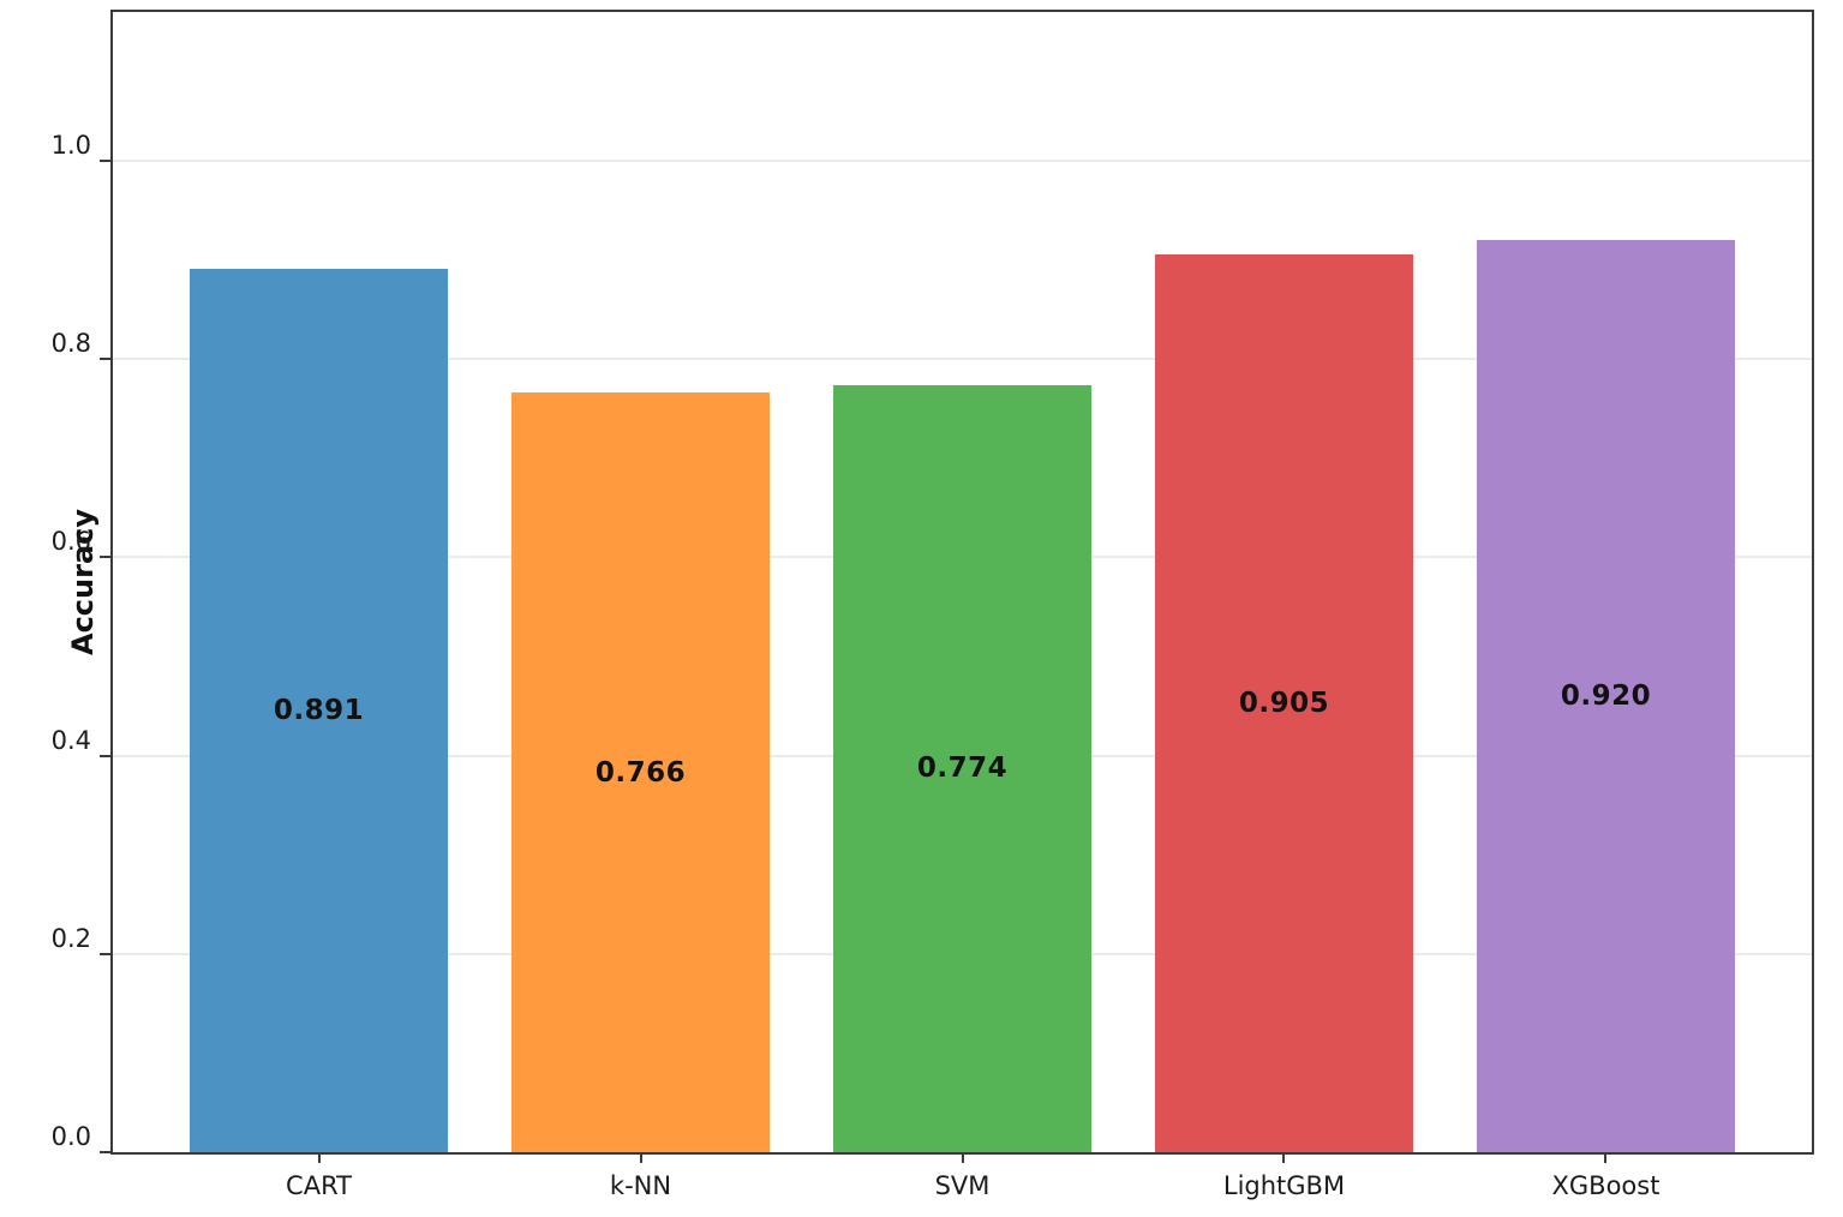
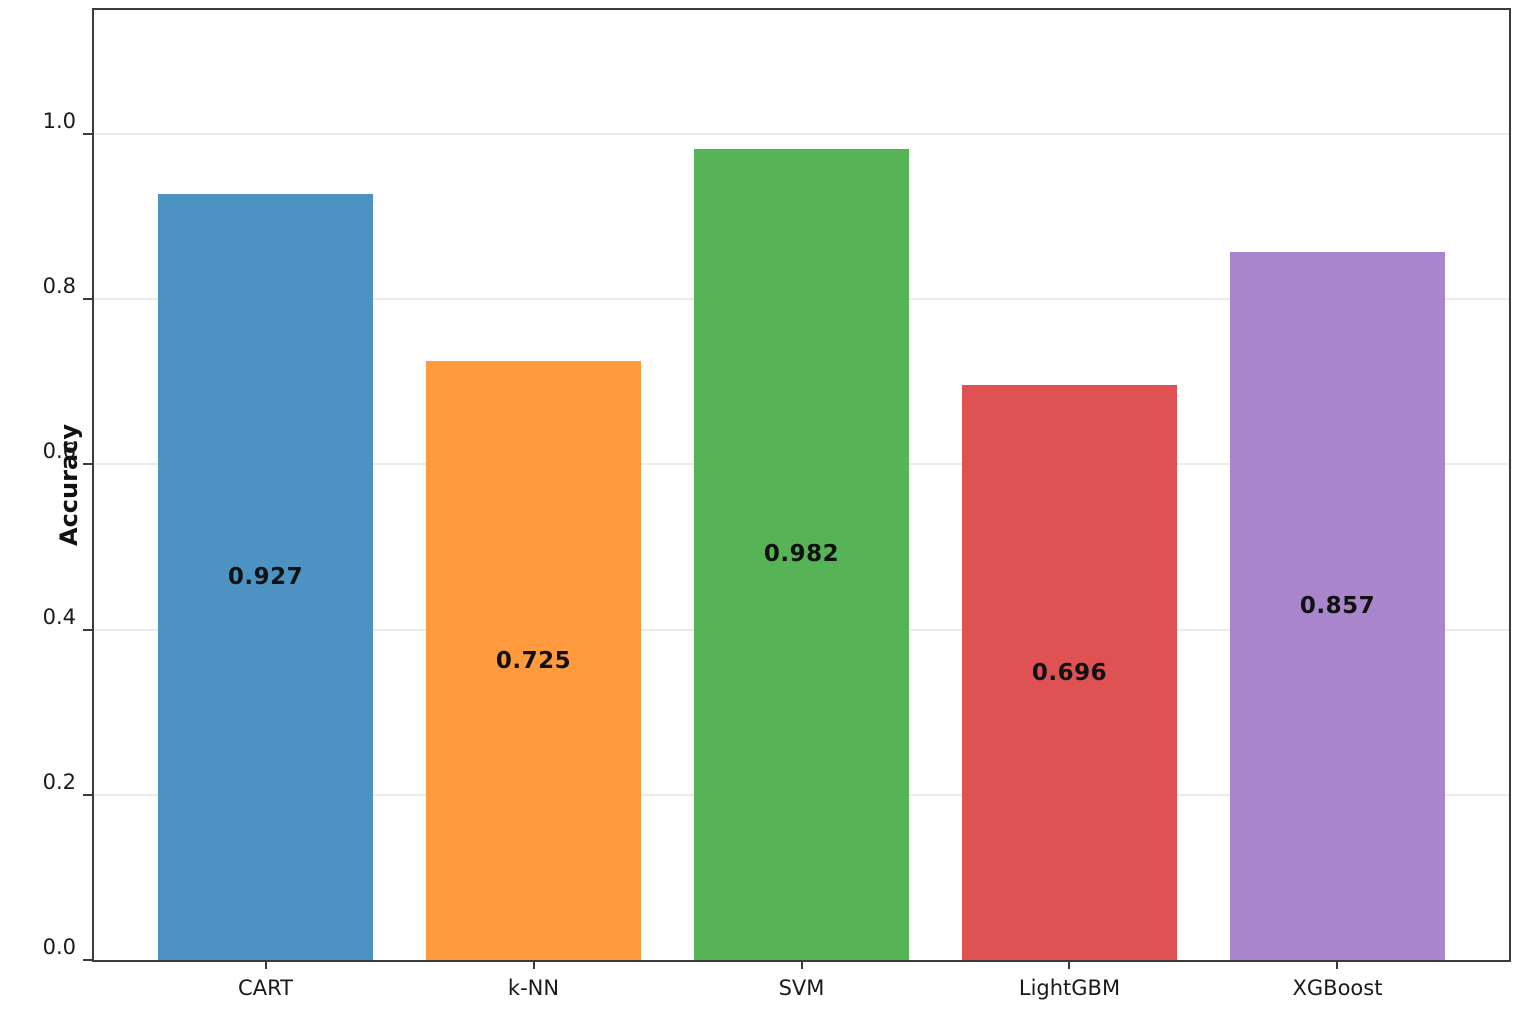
CART: 0.891 -> 0.927
k-NN: 0.766 -> 0.725
SVM: 0.774 -> 0.982
LightGBM: 0.905 -> 0.696
XGBoost: 0.920 -> 0.857
